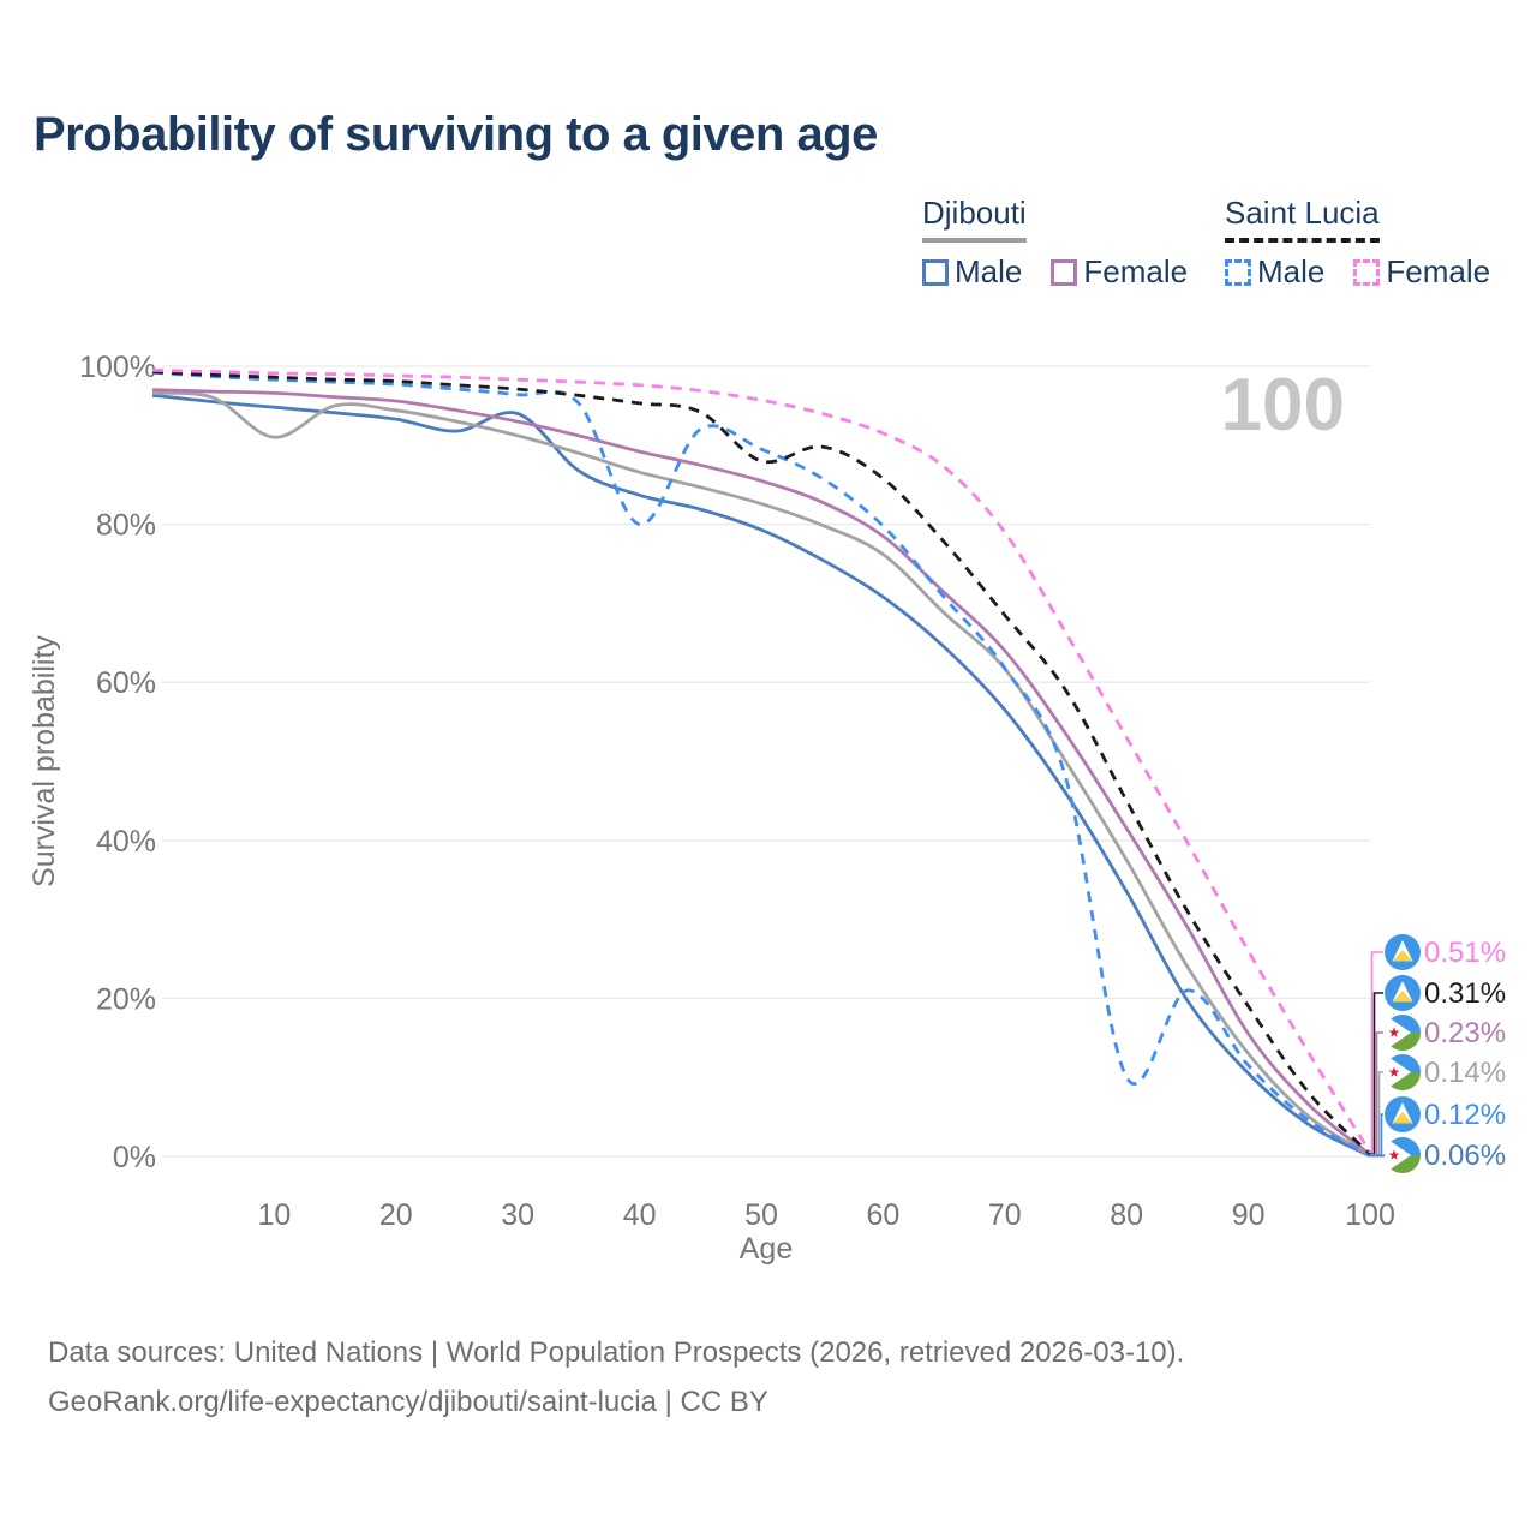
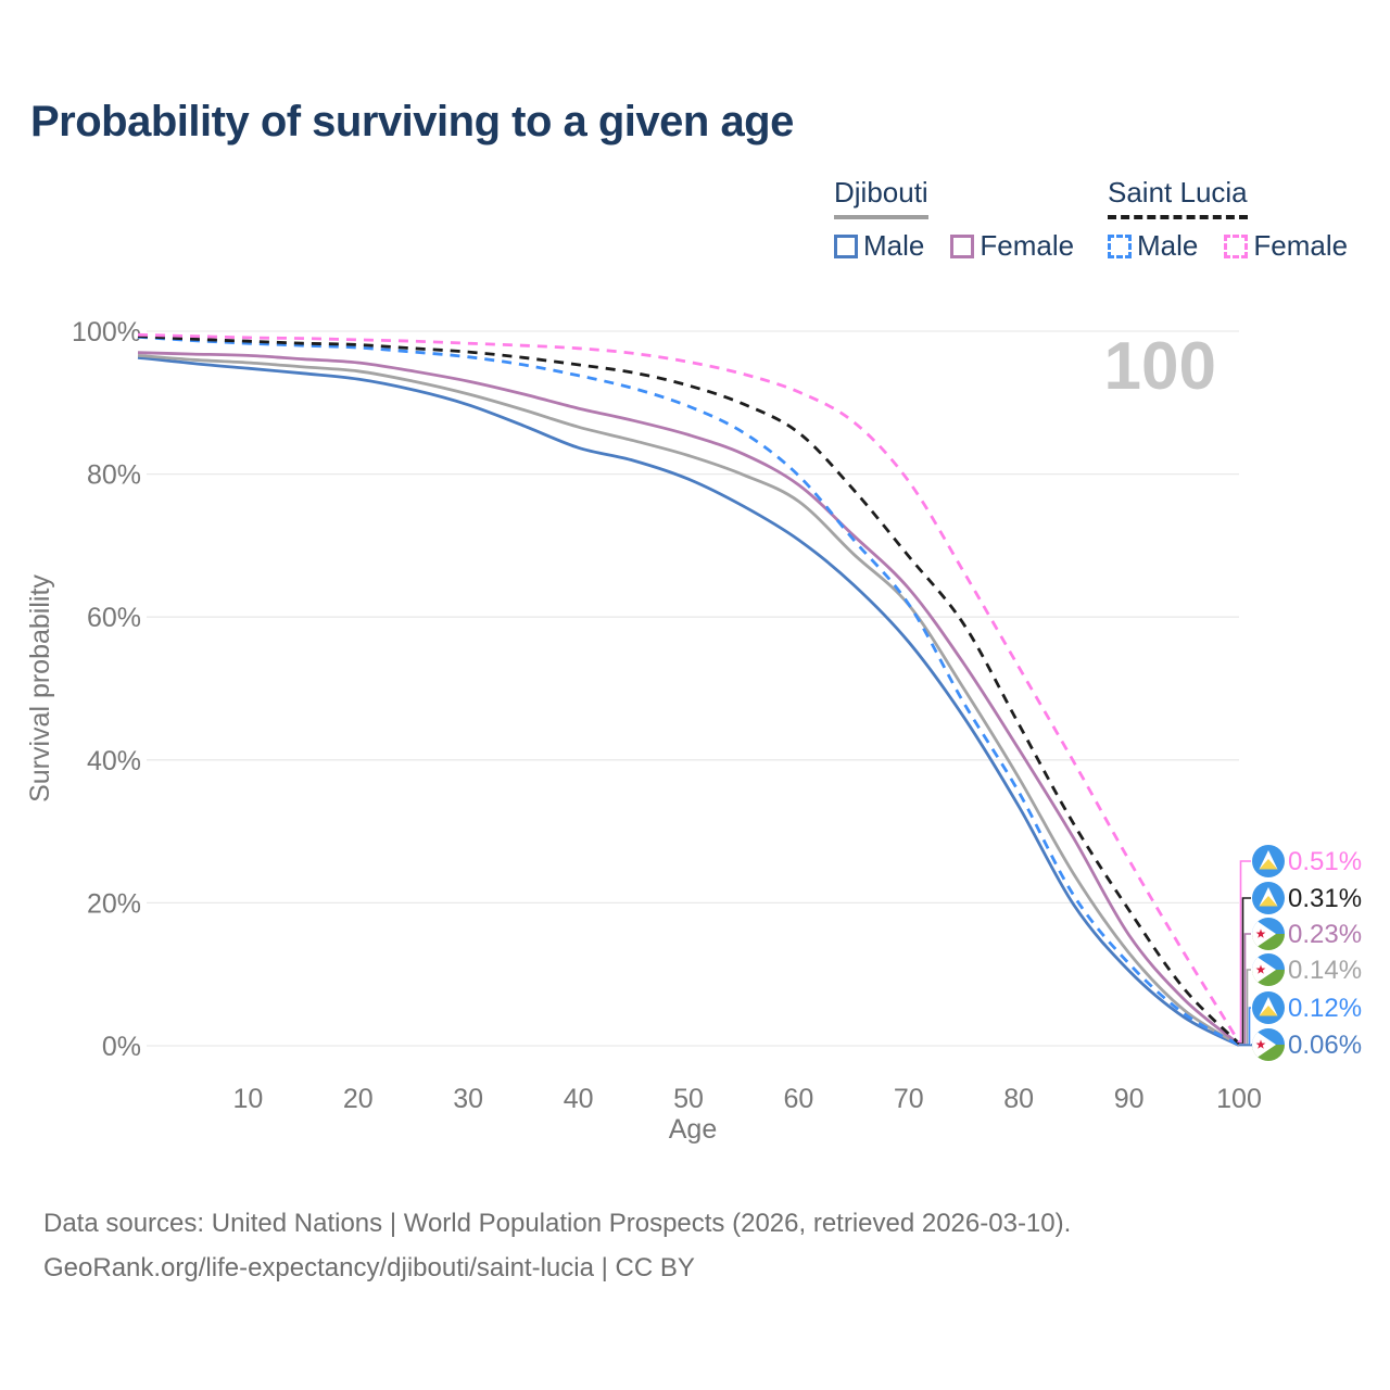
Djibouti/10: 91% -> 96%
Djibouti Male/30: 94% -> 90%
Saint Lucia Male/40: 80% -> 94%
Saint Lucia/50: 88% -> 92%
Saint Lucia Male/80: 10% -> 36%
